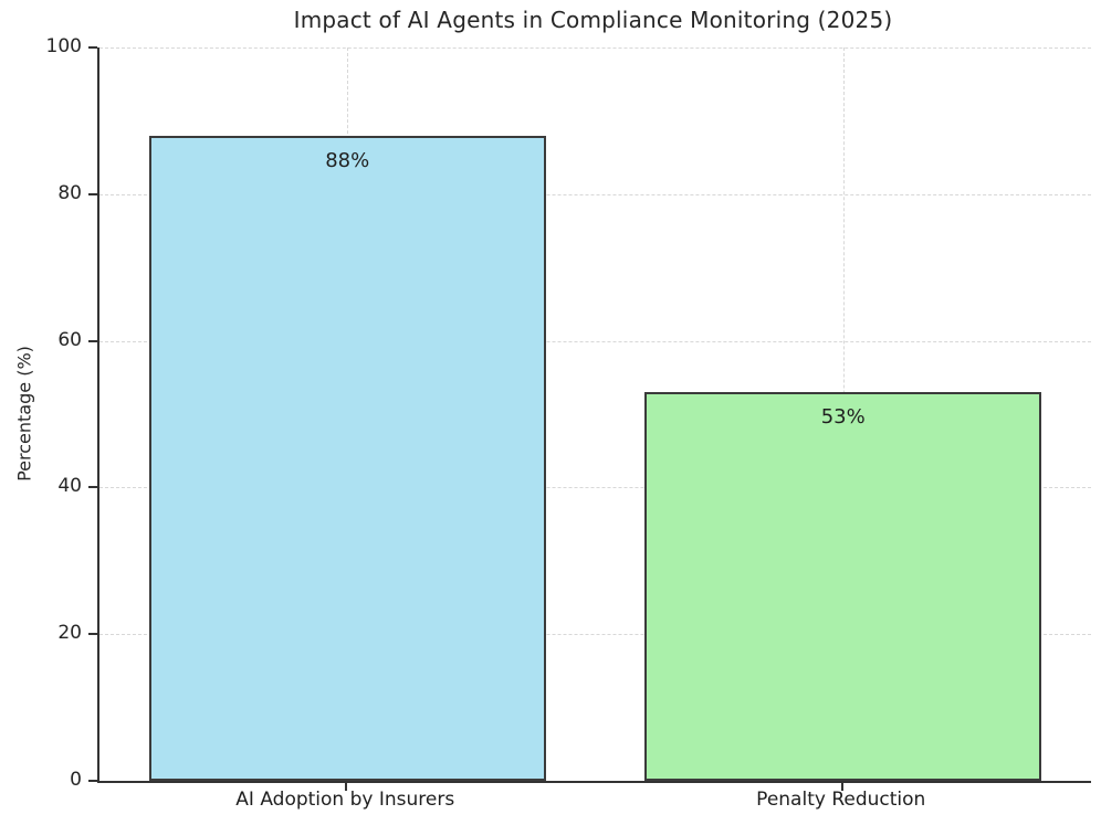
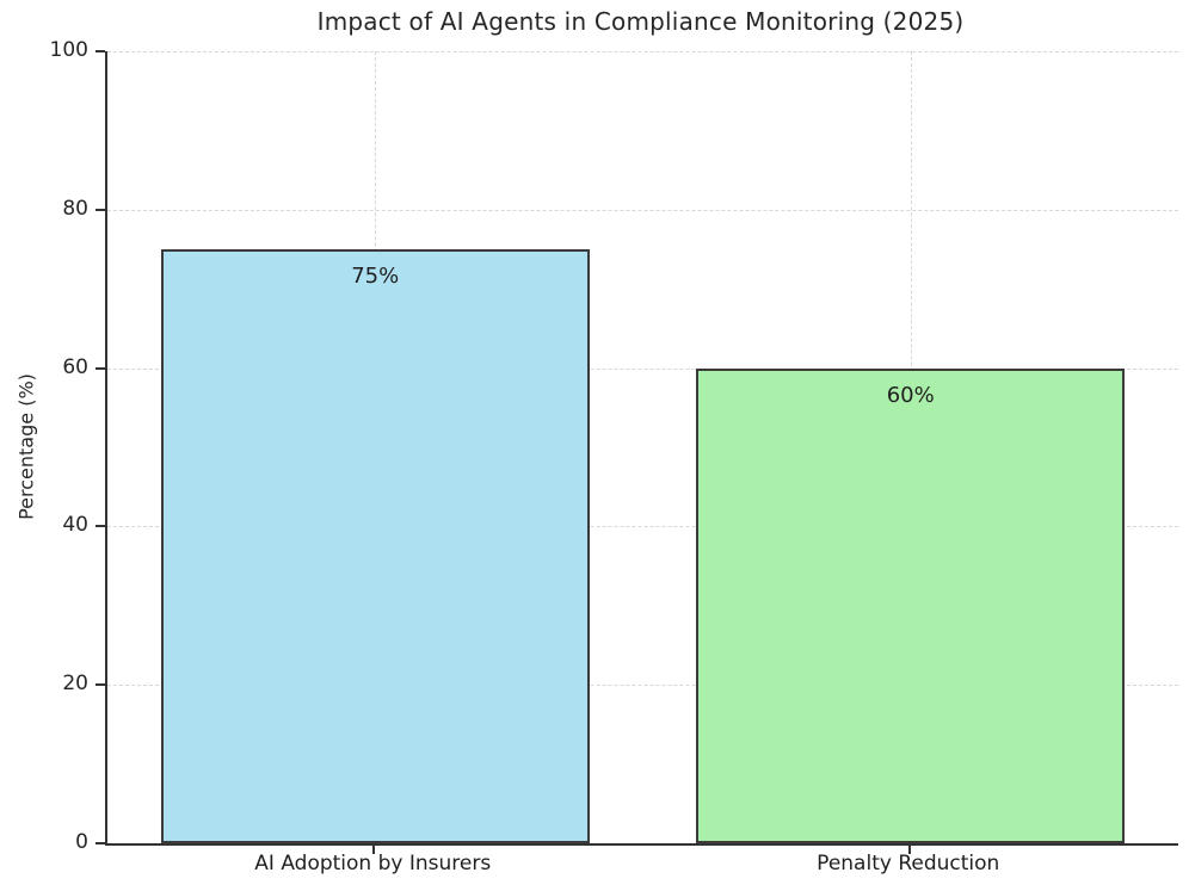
AI Adoption by Insurers: 88% -> 75%
Penalty Reduction: 53% -> 60%
